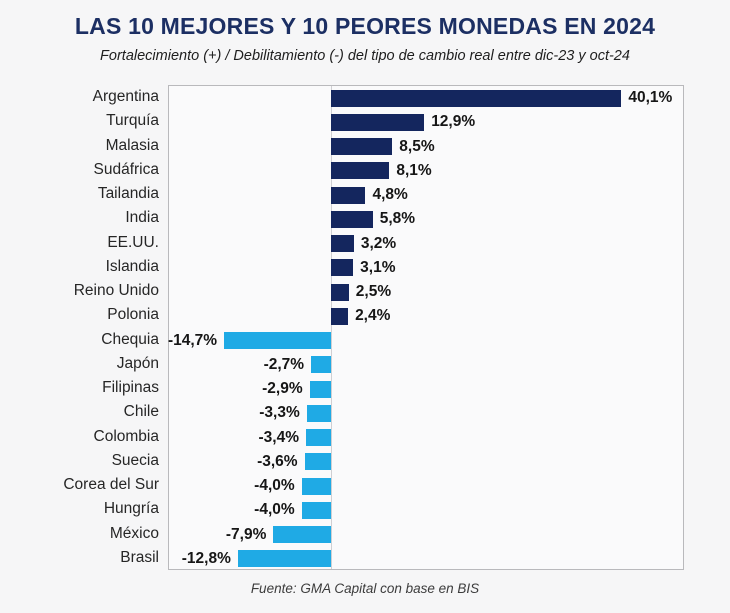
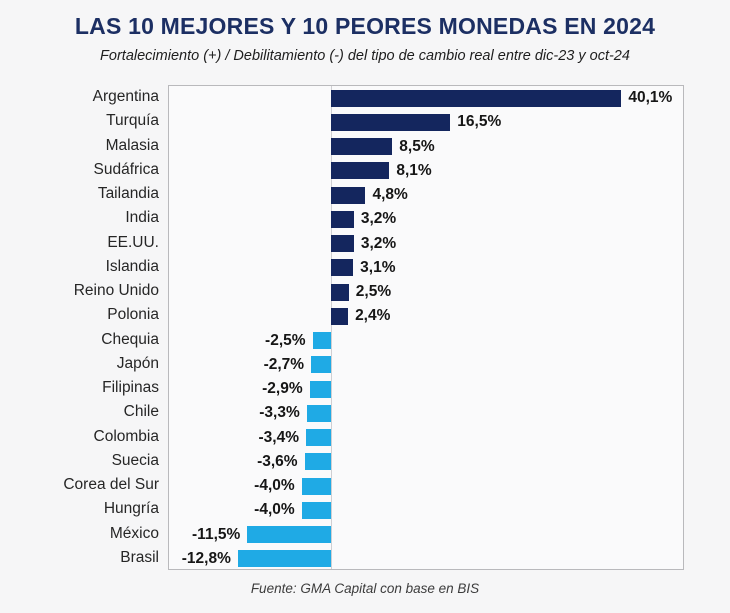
Turquía: 12,9% -> 16,5%
India: 5,8% -> 3,2%
Chequia: -14,7% -> -2,5%
México: -7,9% -> -11,5%
